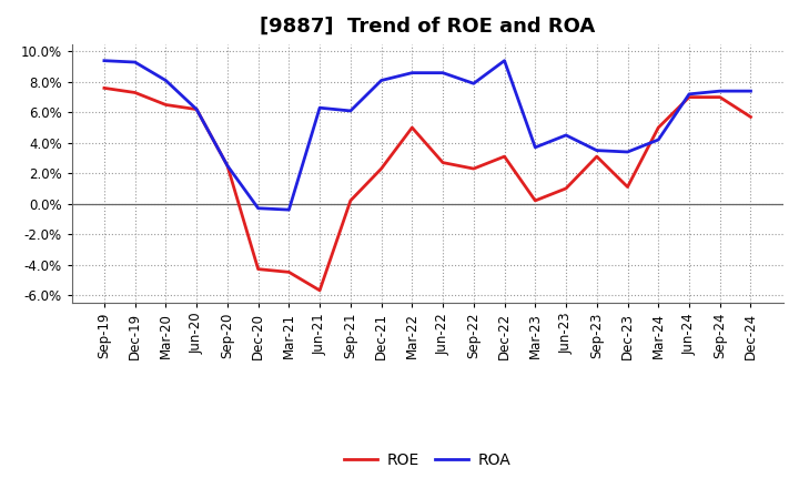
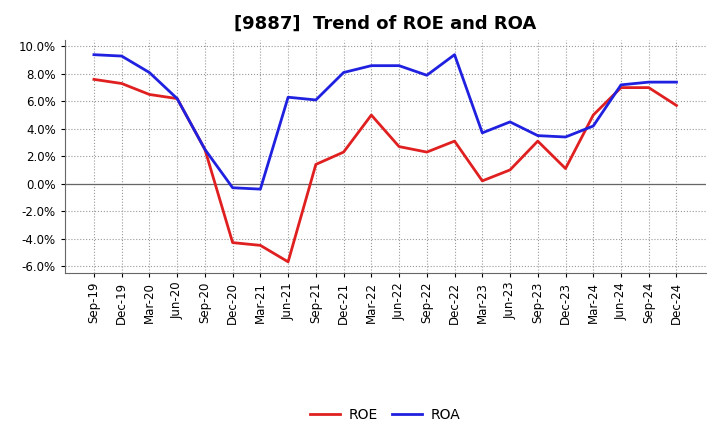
ROE/Sep-21: 0.2% -> 1.4%
